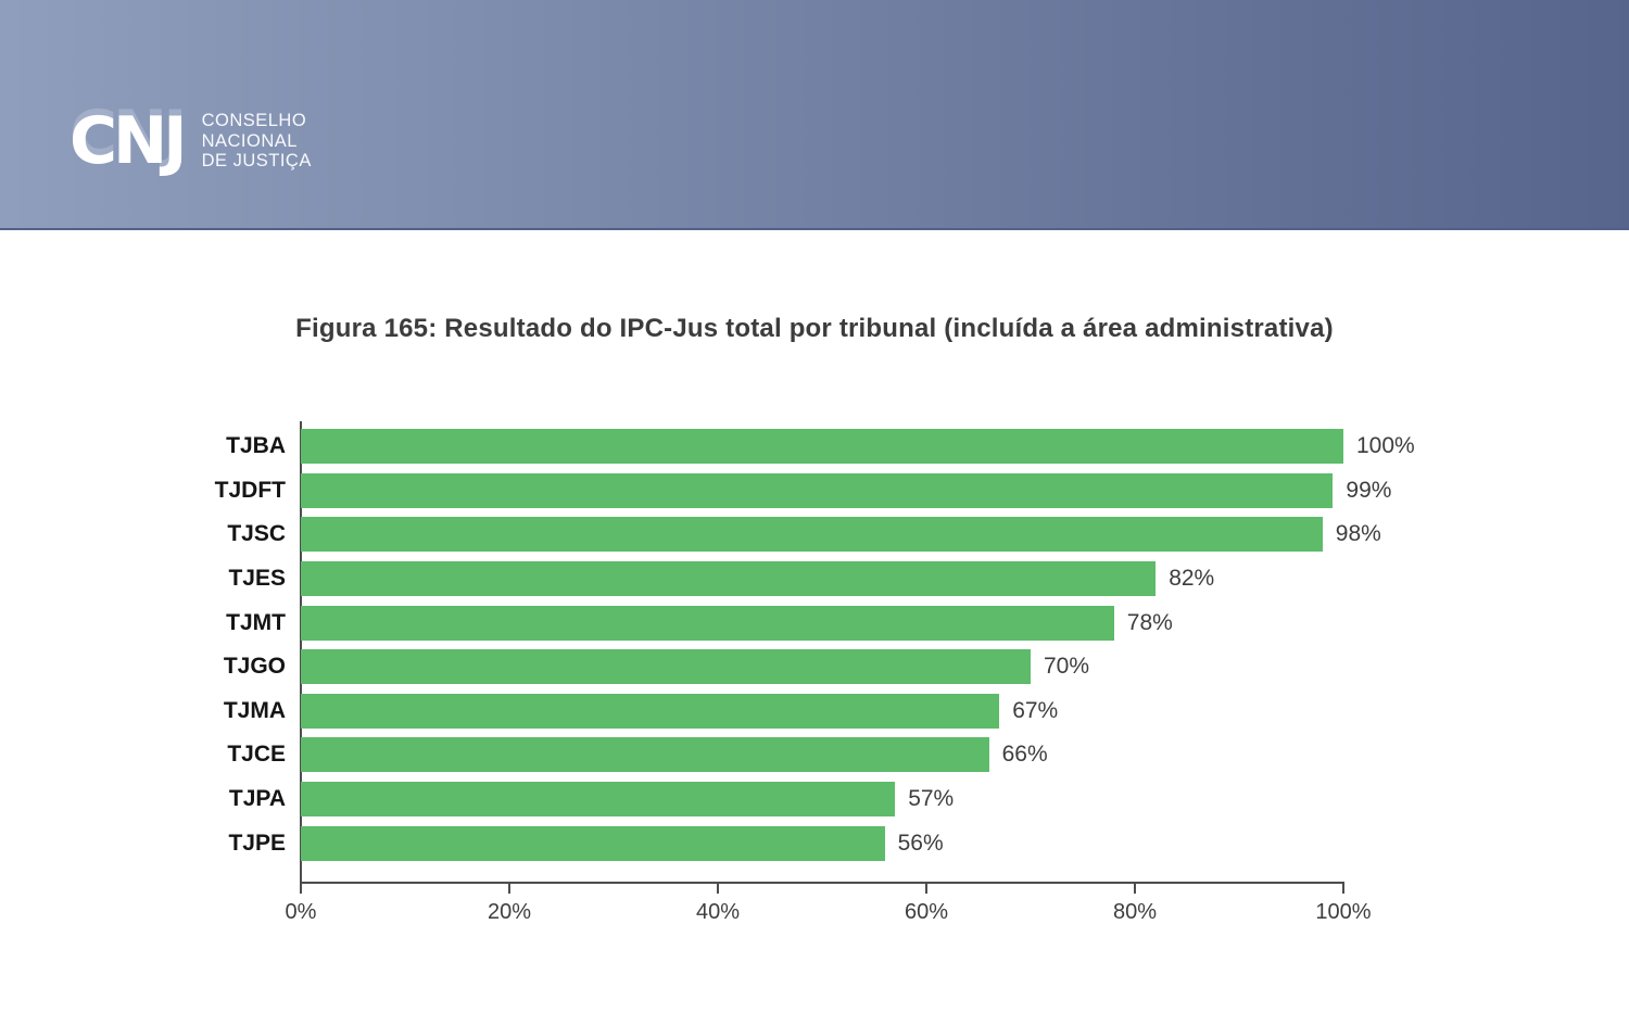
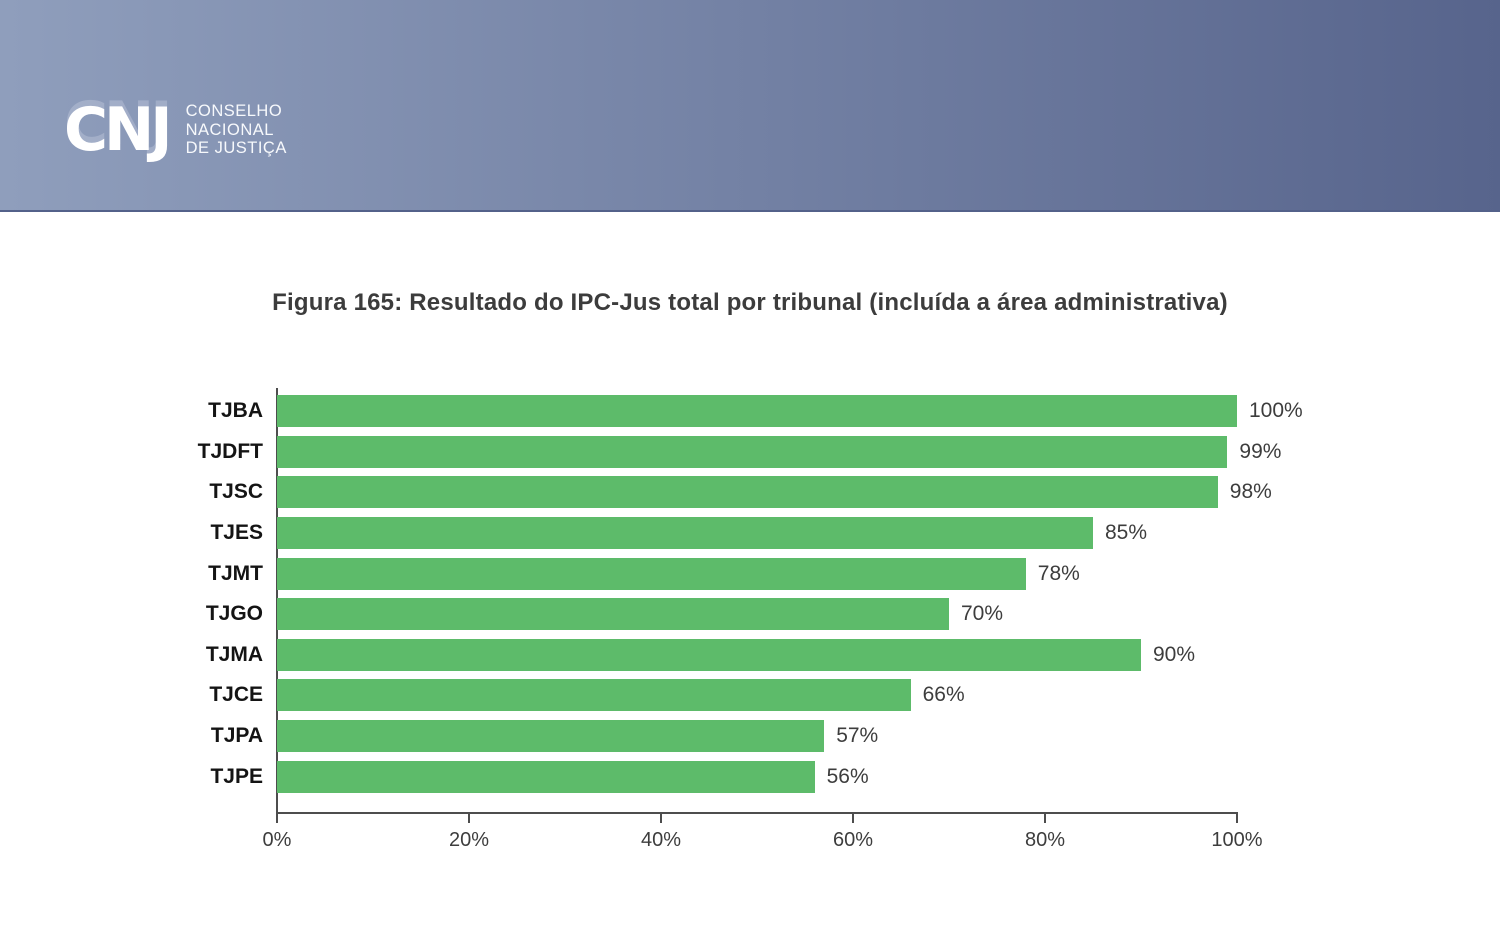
TJES: 82% -> 85%
TJMA: 67% -> 90%
